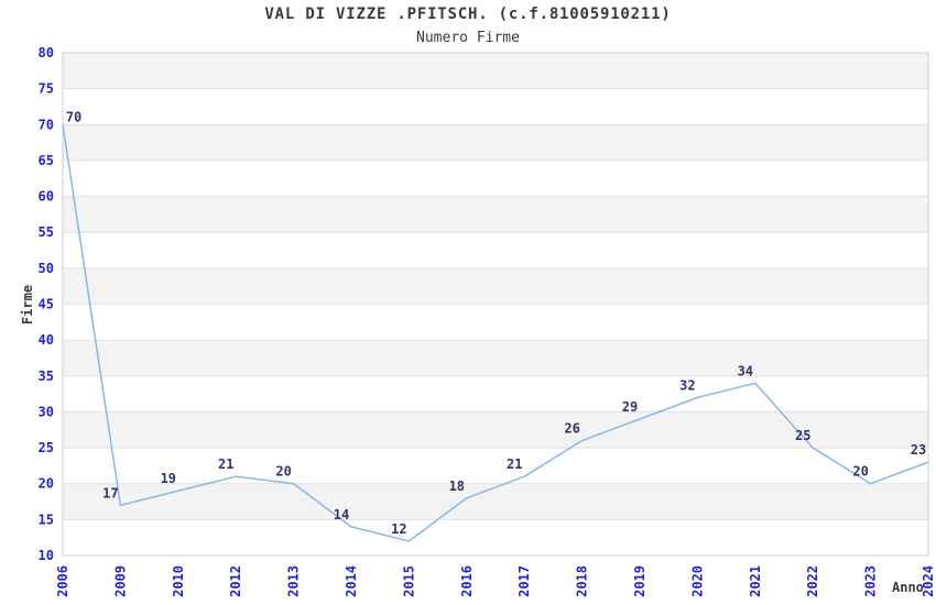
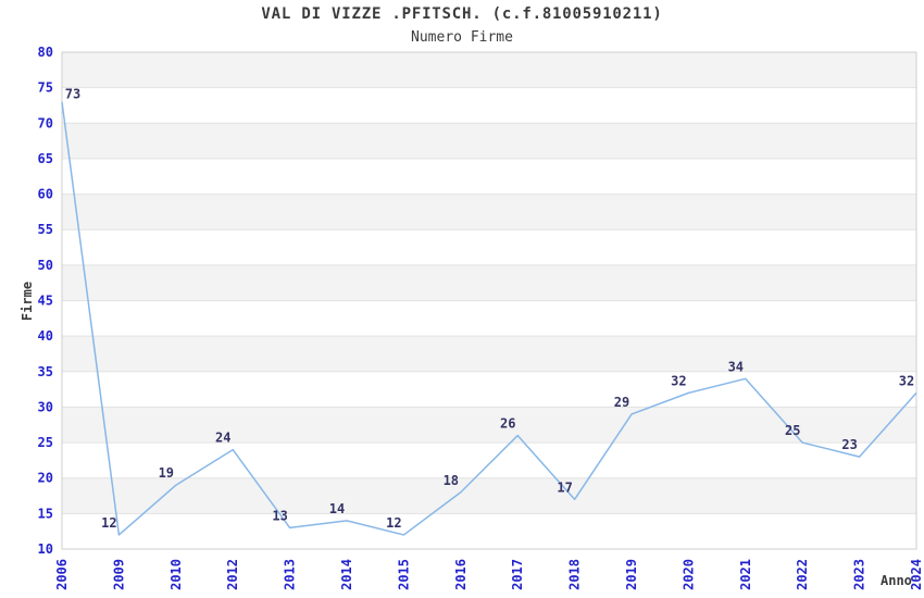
2006: 70 -> 73
2009: 17 -> 12
2012: 21 -> 24
2013: 20 -> 13
2017: 21 -> 26
2018: 26 -> 17
2023: 20 -> 23
2024: 23 -> 32
